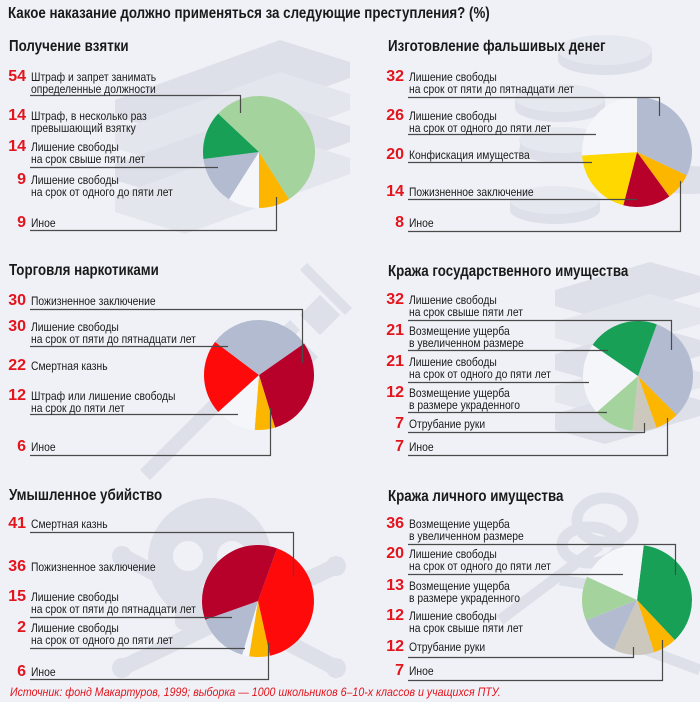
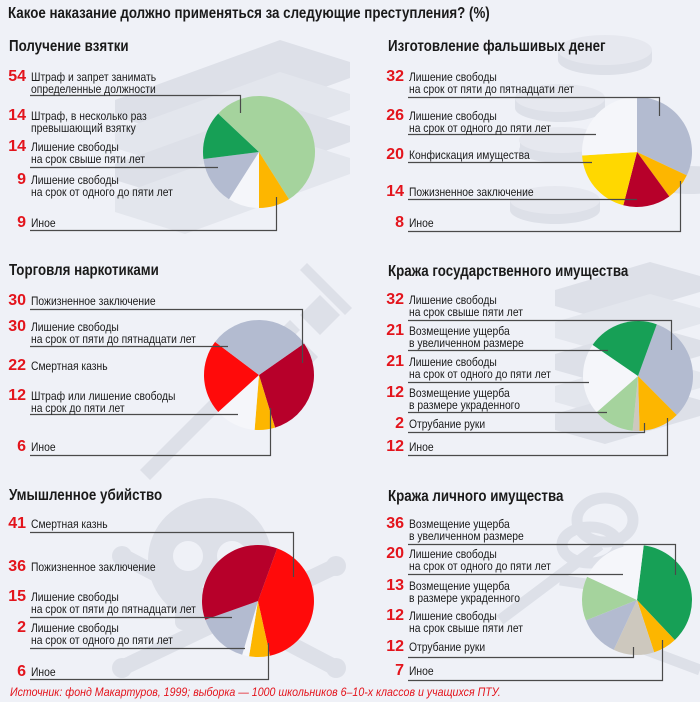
Кража государственного имущества/Отрубание руки: 7 -> 2
Кража государственного имущества/Иное: 7 -> 12
